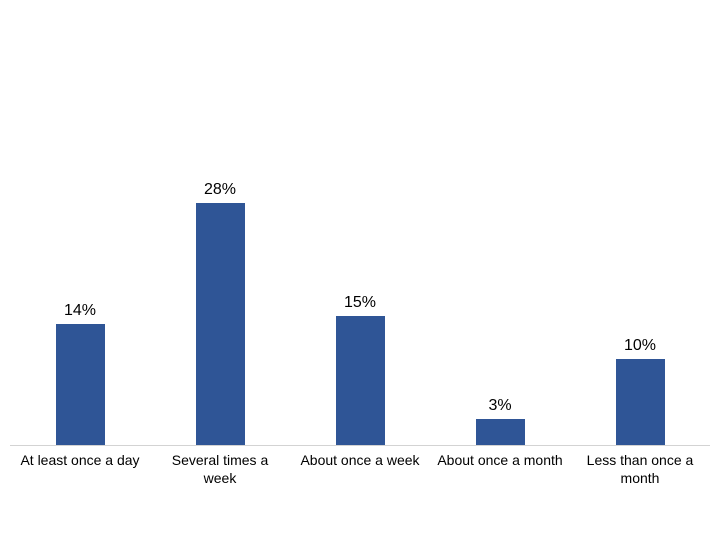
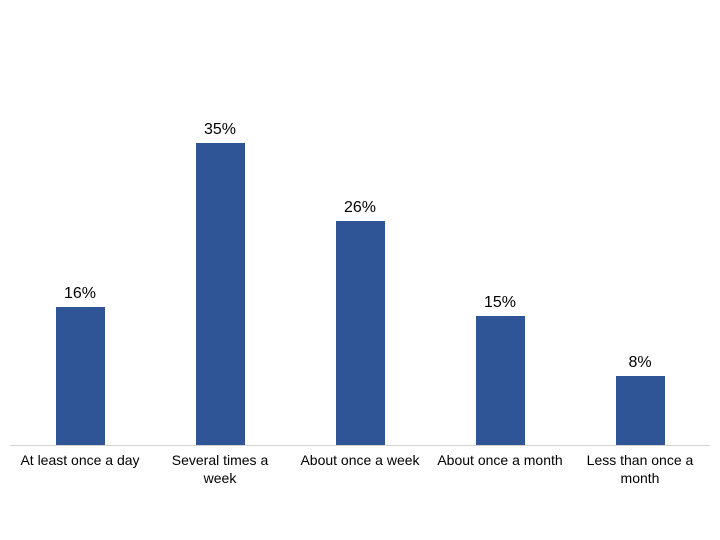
At least once a day: 14% -> 16%
Several times a week: 28% -> 35%
About once a week: 15% -> 26%
About once a month: 3% -> 15%
Less than once a month: 10% -> 8%
